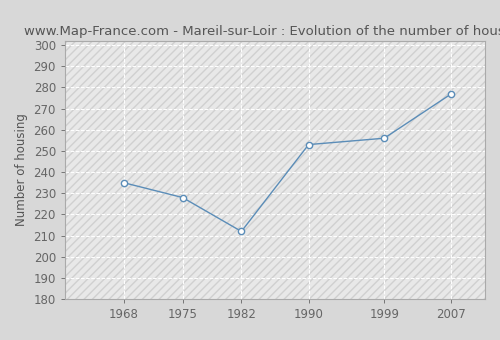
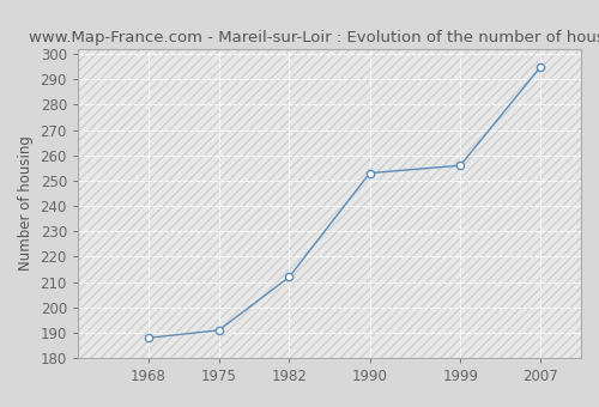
1968: 235 -> 188
1975: 228 -> 191
2007: 277 -> 295
